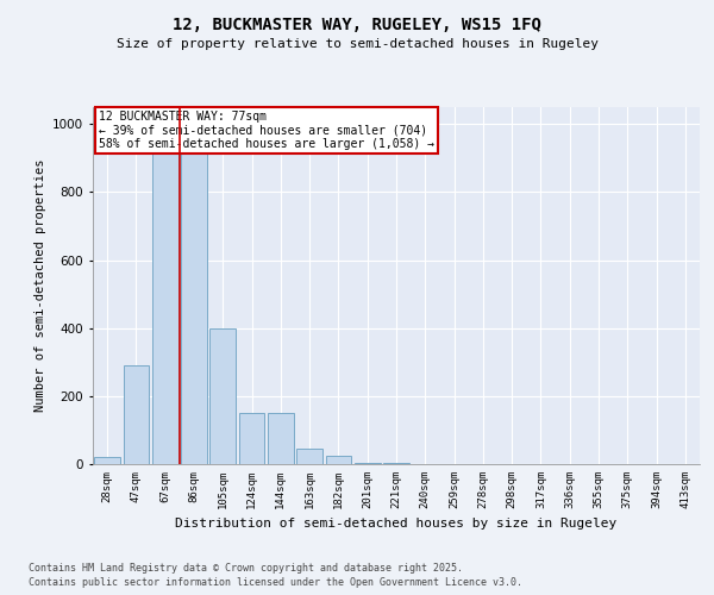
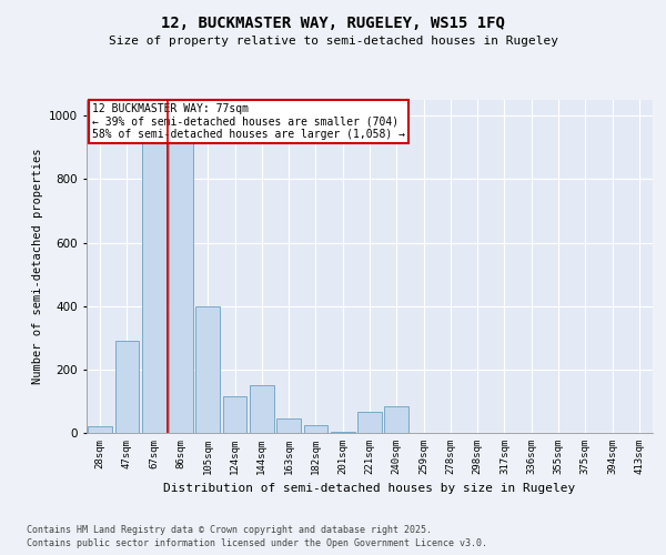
124sqm: 150 -> 115
221sqm: 2 -> 65
240sqm: 1 -> 85
